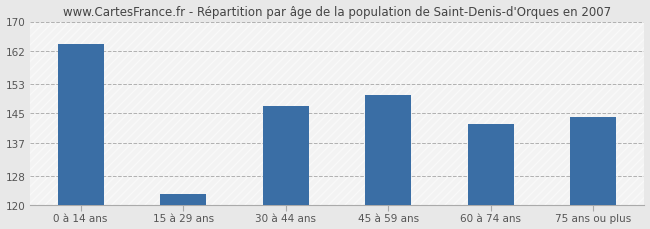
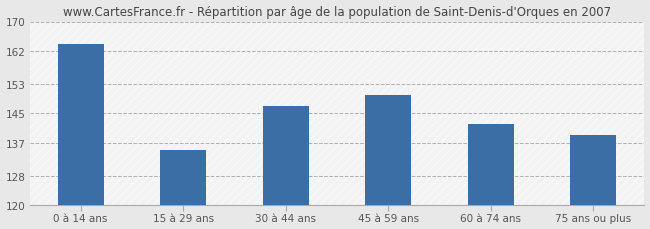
15 à 29 ans: 123 -> 135
75 ans ou plus: 144 -> 139
